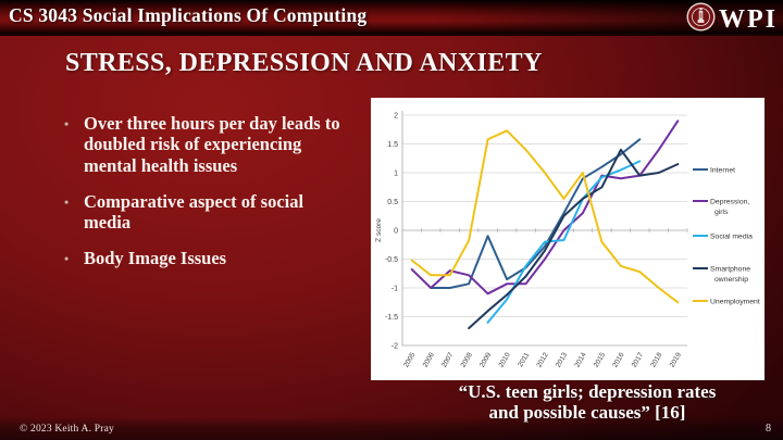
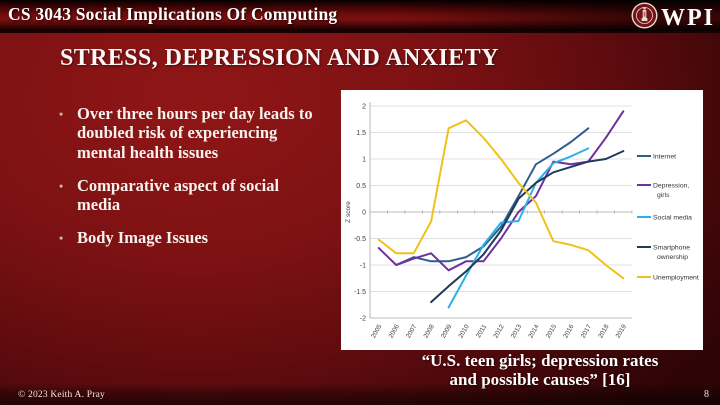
Internet/2007: -1.0 -> -0.8
Depression, girls/2007: -0.7 -> -0.9
Internet/2009: -0.1 -> -0.9
Social media/2009: -1.6 -> -1.8
Unemployment/2014: 1.0 -> 0.2
Unemployment/2015: -0.2 -> -0.6
Smartphone ownership/2016: 1.4 -> 0.8
